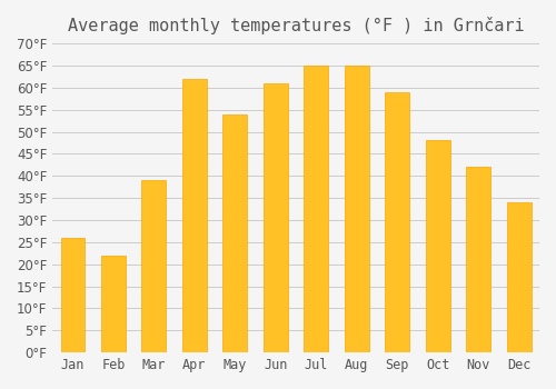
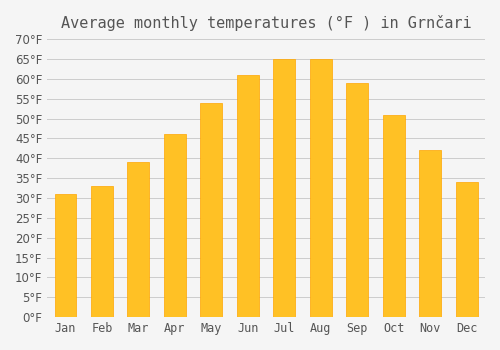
Jan: 26°F -> 31°F
Feb: 22°F -> 33°F
Apr: 62°F -> 46°F
Oct: 48°F -> 51°F
